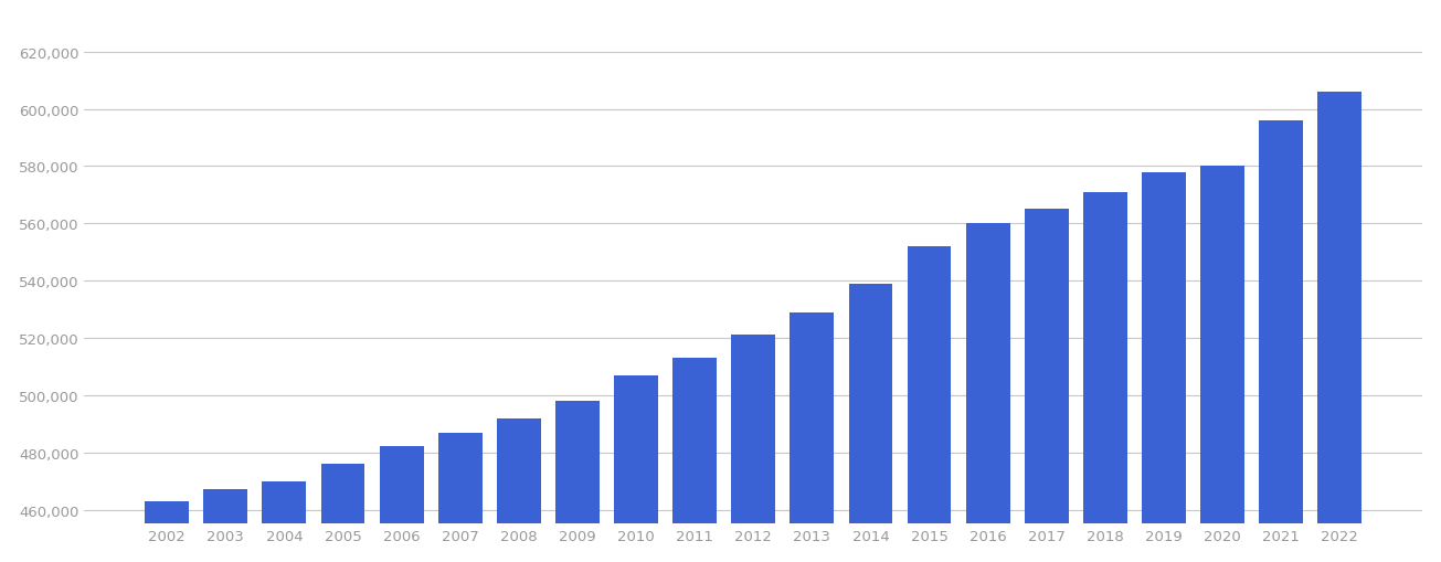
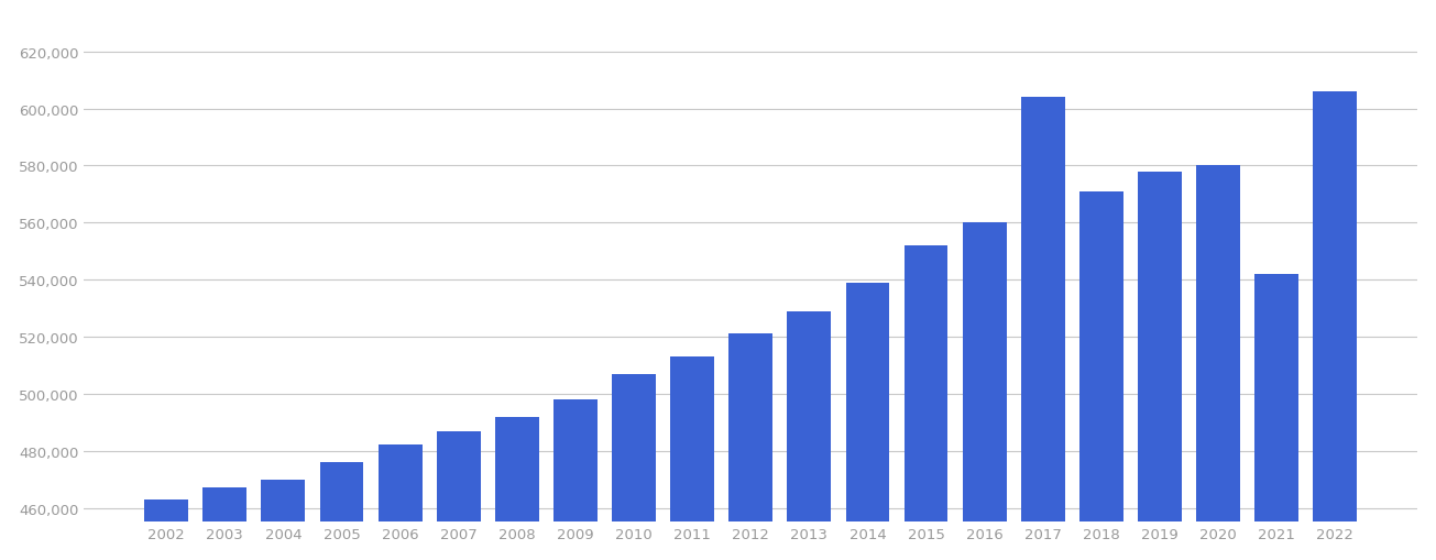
2017: 565,000 -> 604,000
2021: 596,000 -> 542,000
